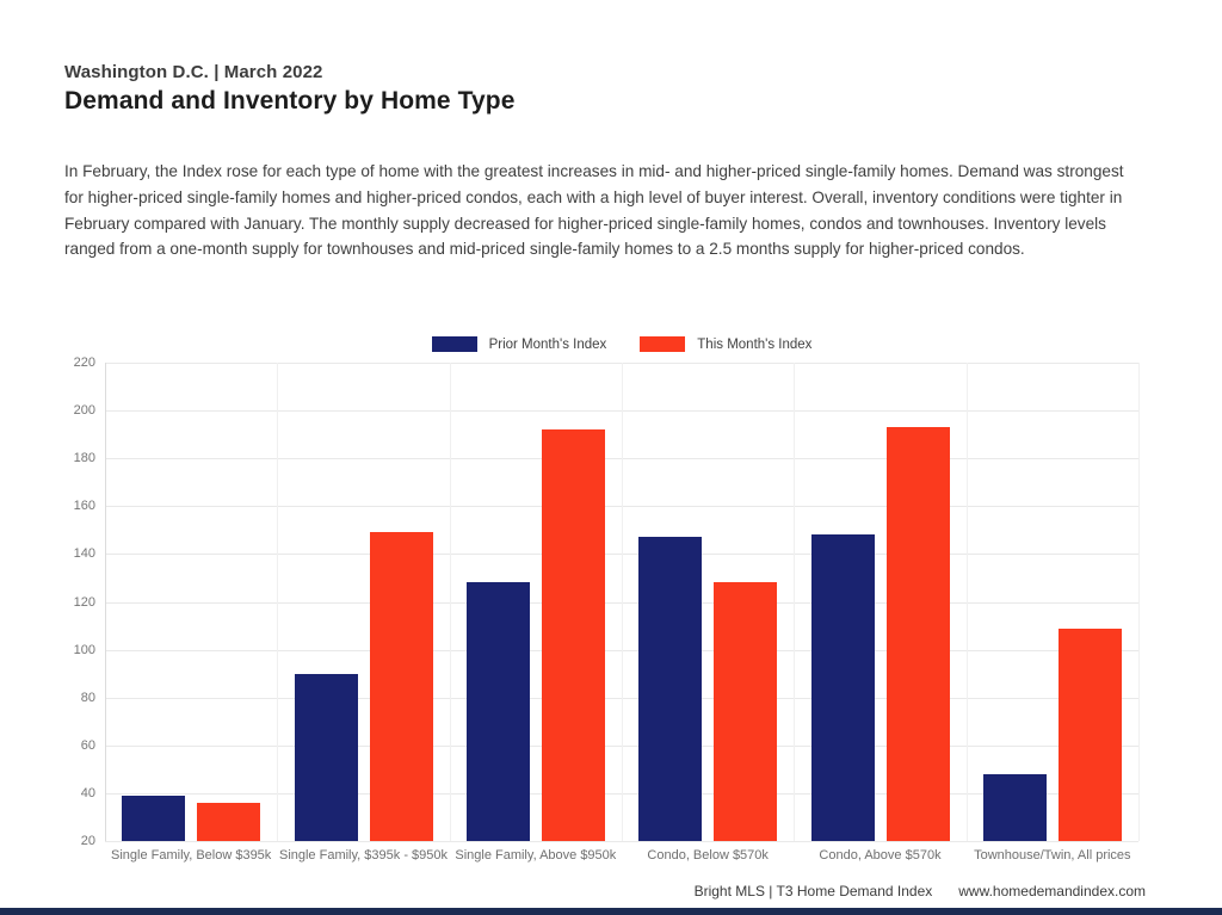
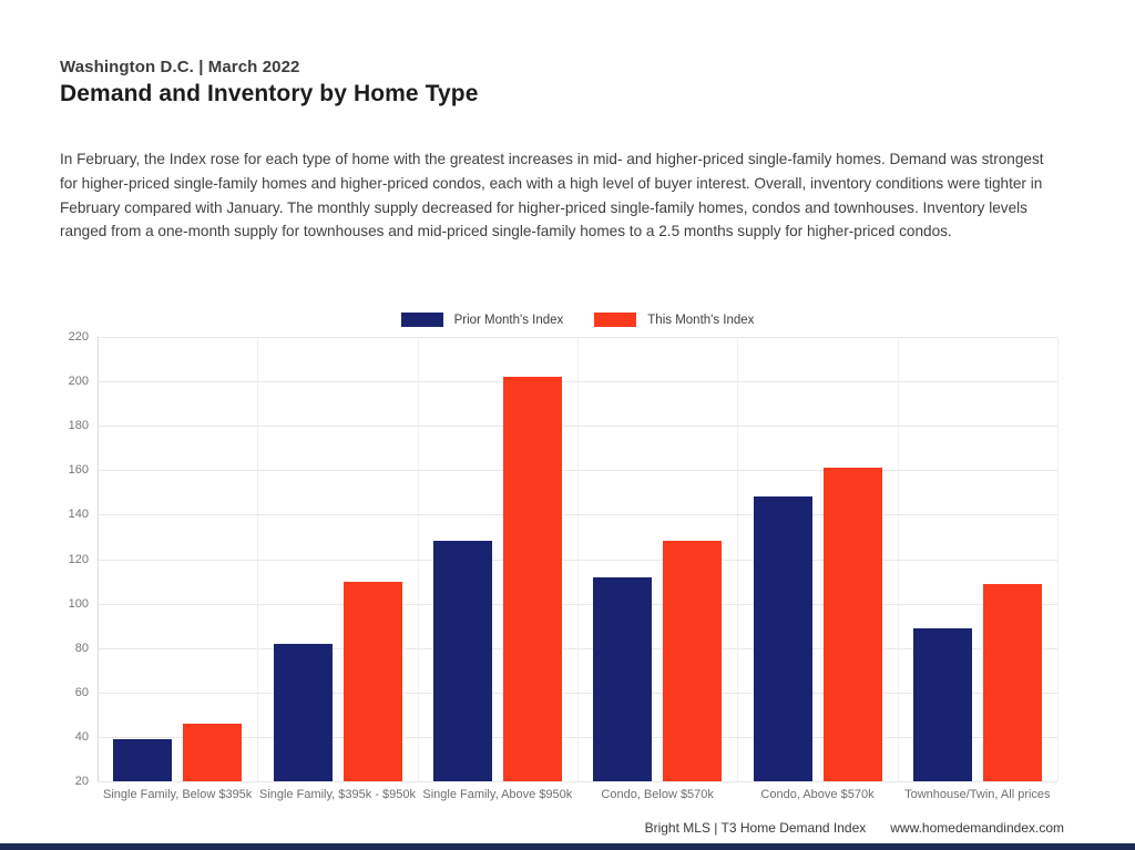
This Month's Index/Single Family, Below $395k: 36 -> 46
Prior Month's Index/Single Family, $395k - $950k: 90 -> 82
This Month's Index/Single Family, $395k - $950k: 149 -> 110
This Month's Index/Single Family, Above $950k: 192 -> 202
Prior Month's Index/Condo, Below $570k: 147 -> 112
This Month's Index/Condo, Above $570k: 193 -> 161
Prior Month's Index/Townhouse/Twin, All prices: 48 -> 89
